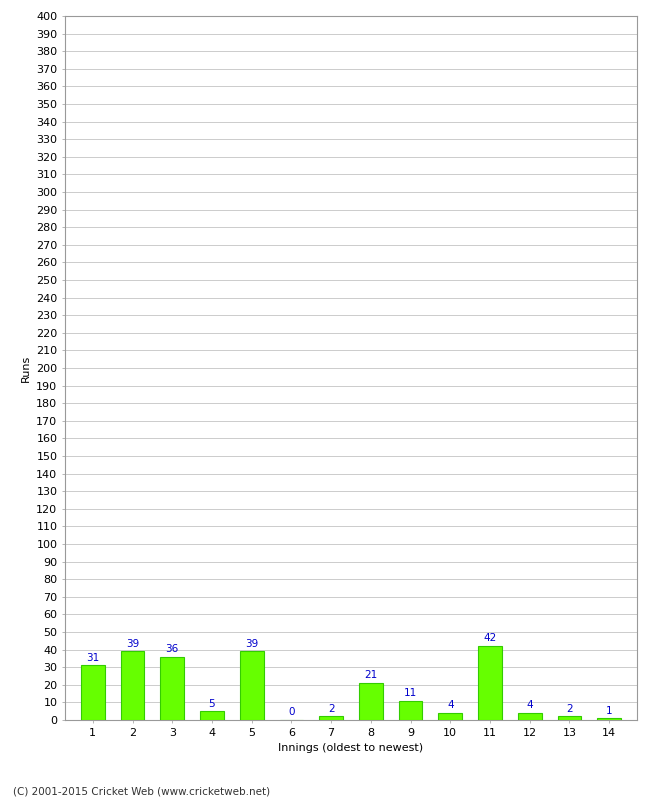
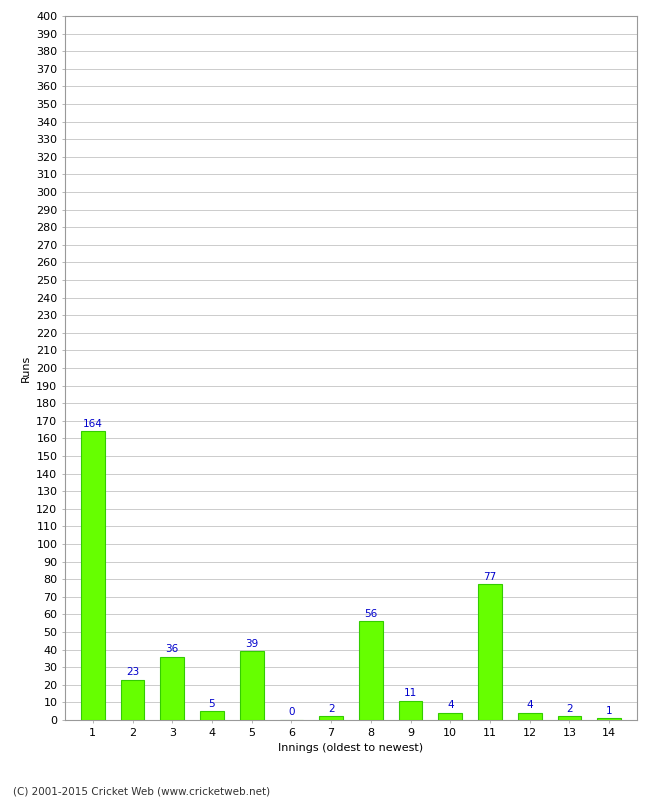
1: 31 -> 164
2: 39 -> 23
8: 21 -> 56
11: 42 -> 77
